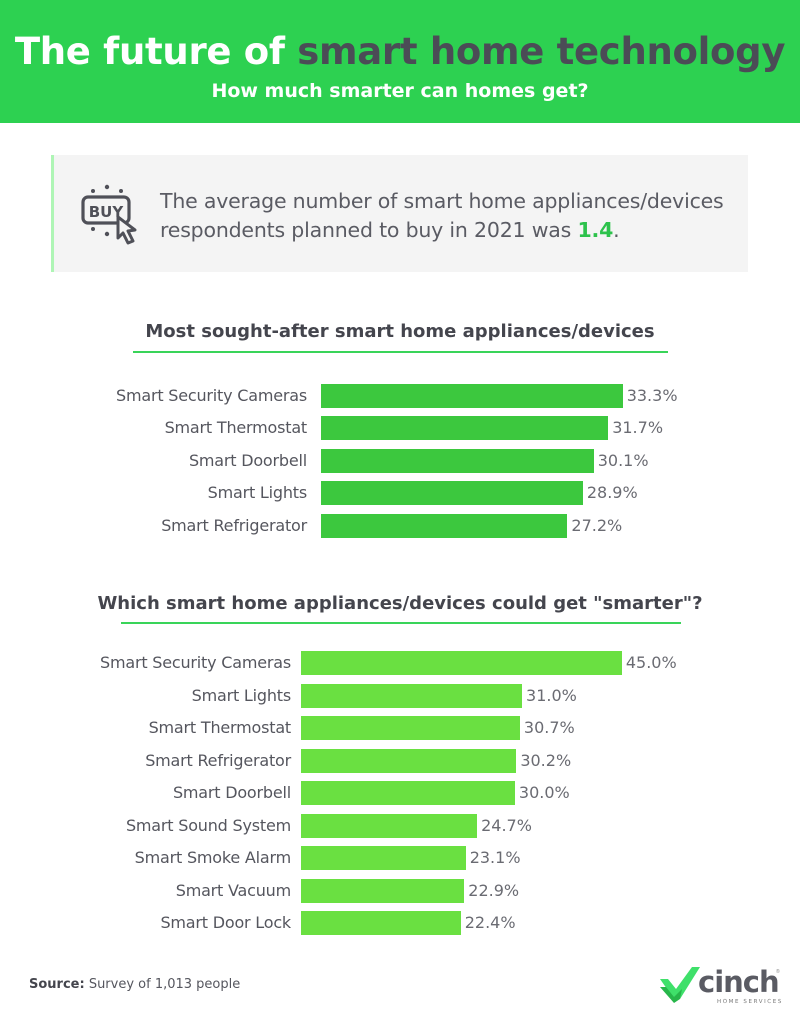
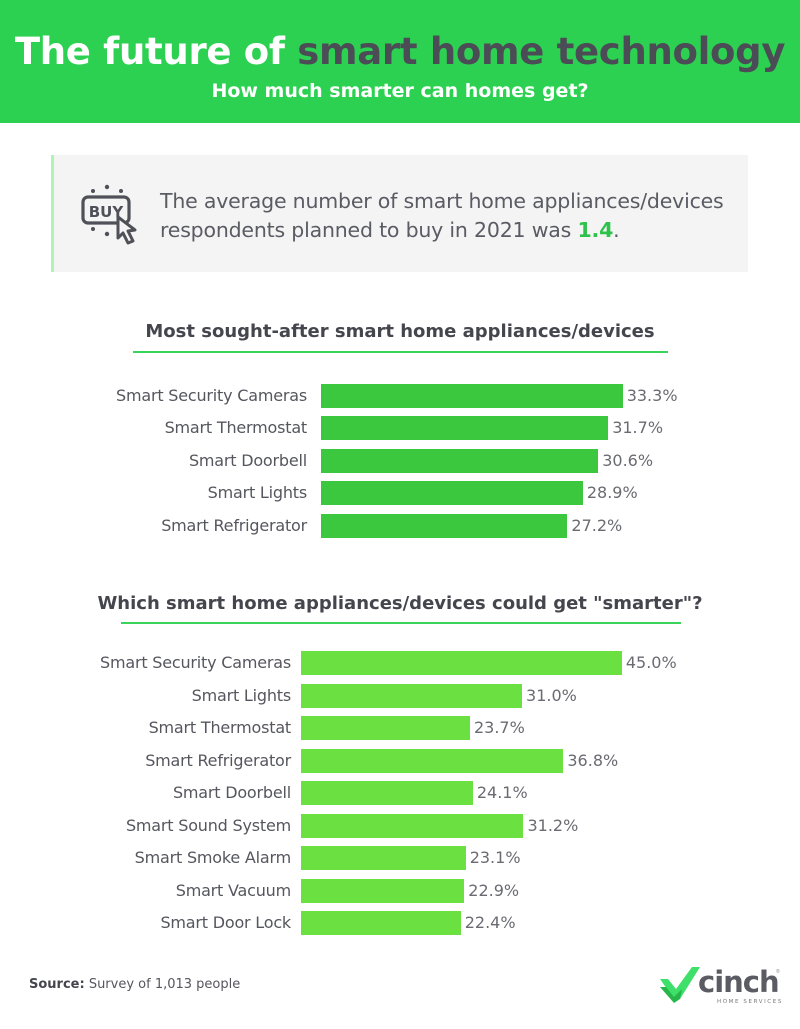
Most sought-after smart home appliances/devices/Smart Doorbell: 30.1% -> 30.6%
Which smart home appliances/devices could get "smarter"?/Smart Thermostat: 30.7% -> 23.7%
Which smart home appliances/devices could get "smarter"?/Smart Refrigerator: 30.2% -> 36.8%
Which smart home appliances/devices could get "smarter"?/Smart Doorbell: 30.0% -> 24.1%
Which smart home appliances/devices could get "smarter"?/Smart Sound System: 24.7% -> 31.2%
